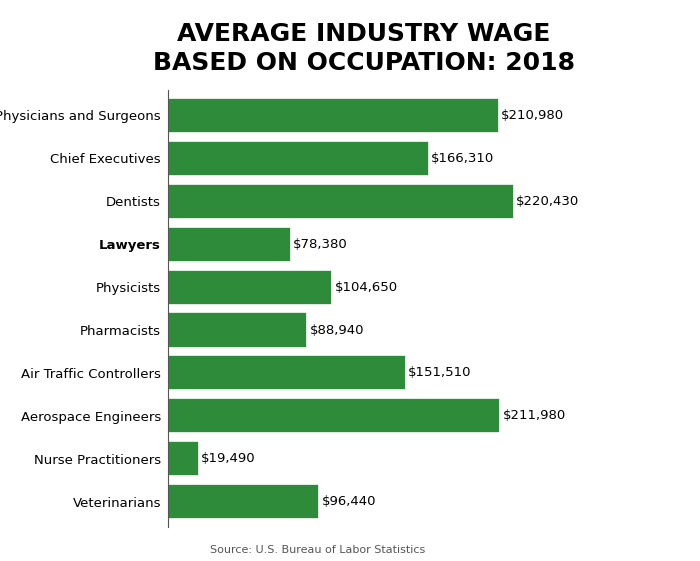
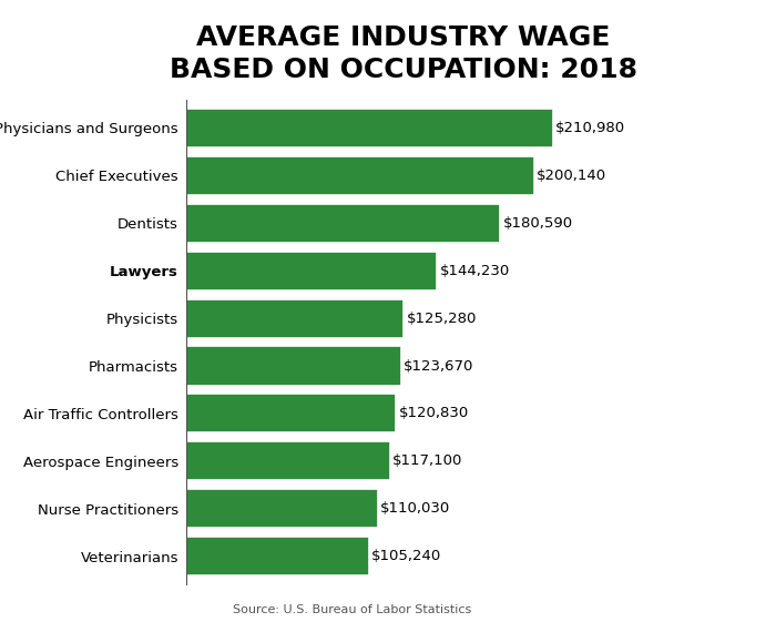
Chief Executives: $166,310 -> $200,140
Dentists: $220,430 -> $180,590
Lawyers: $78,380 -> $144,230
Physicists: $104,650 -> $125,280
Pharmacists: $88,940 -> $123,670
Air Traffic Controllers: $151,510 -> $120,830
Aerospace Engineers: $211,980 -> $117,100
Nurse Practitioners: $19,490 -> $110,030
Veterinarians: $96,440 -> $105,240
